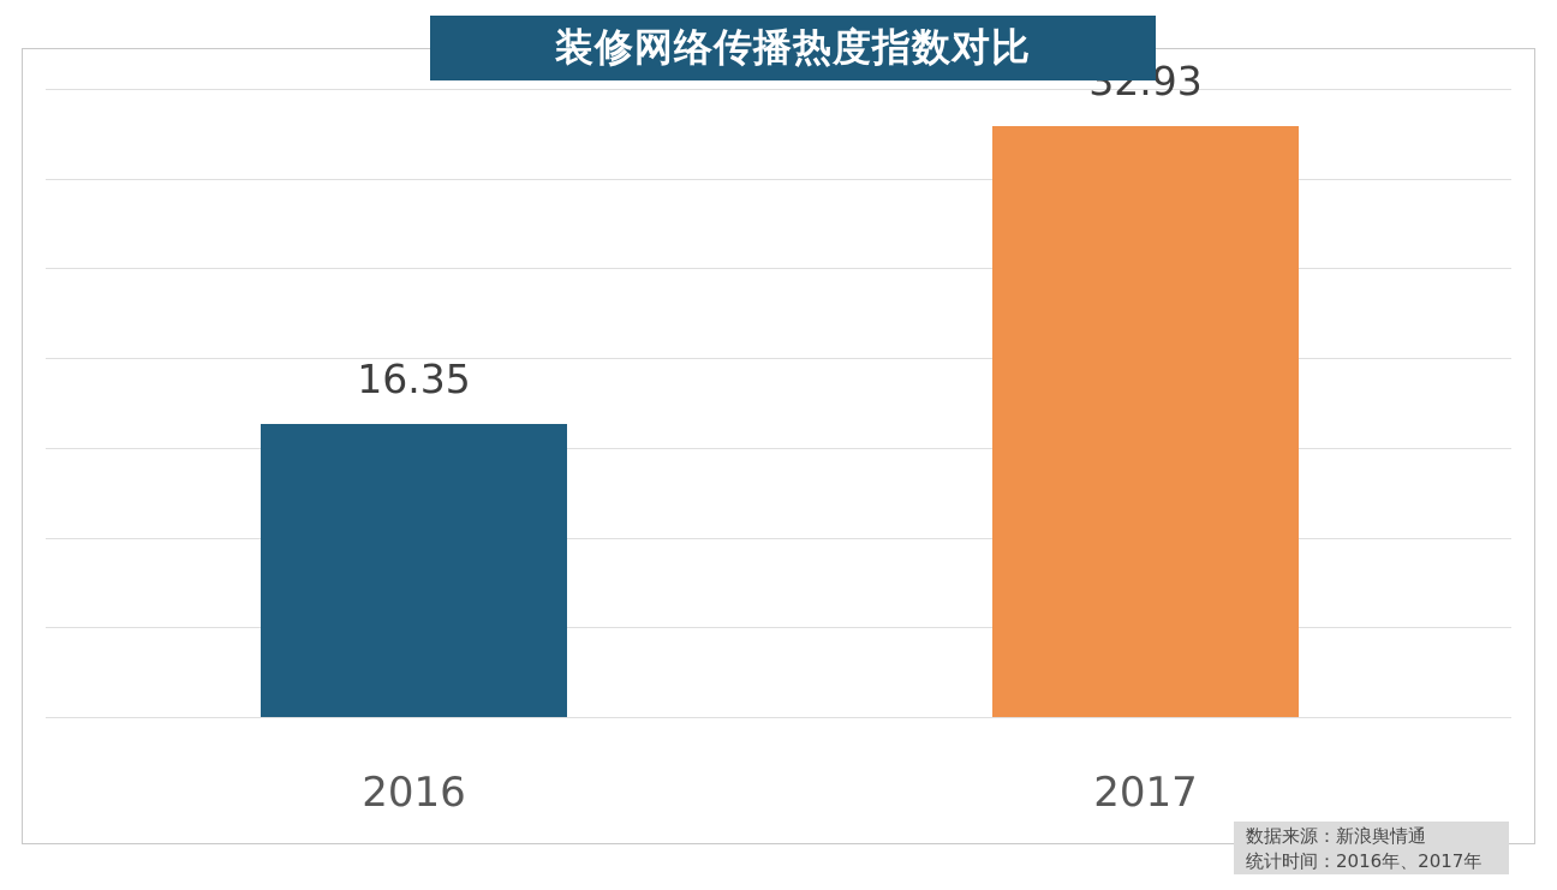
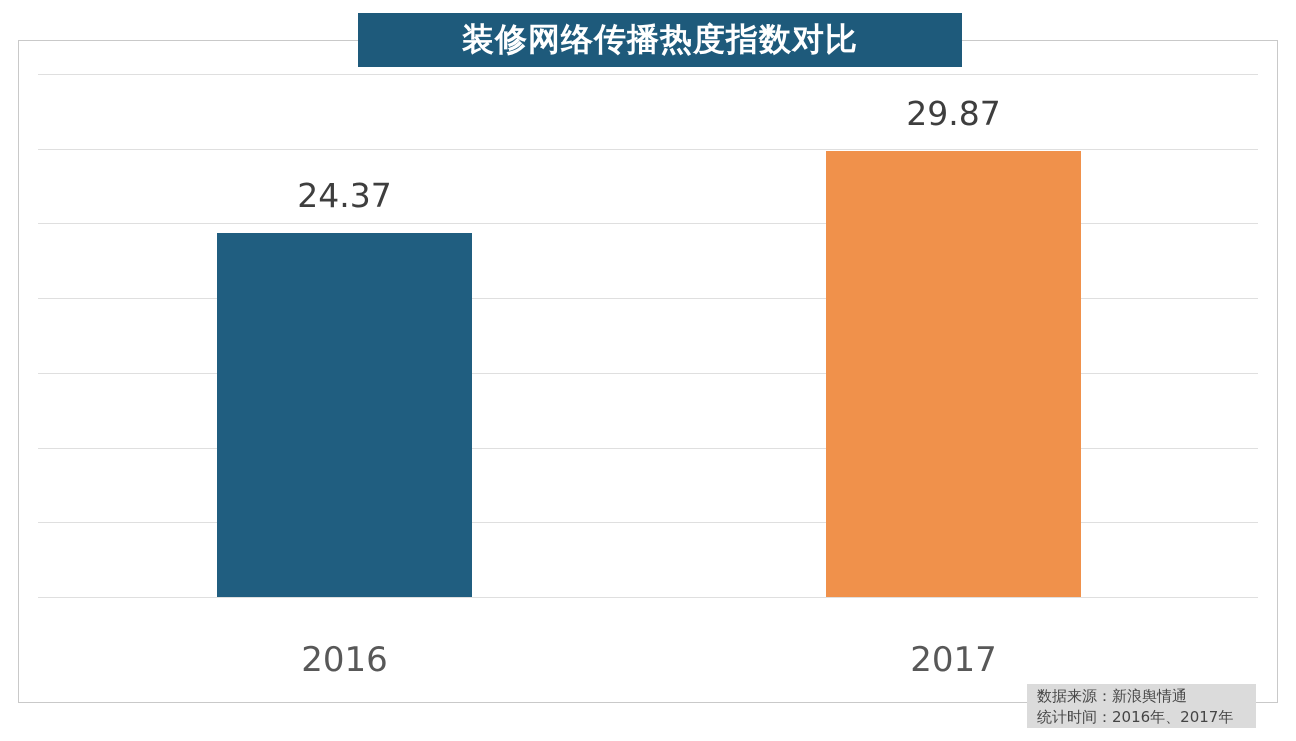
2016: 16.35 -> 24.37
2017: 32.93 -> 29.87
